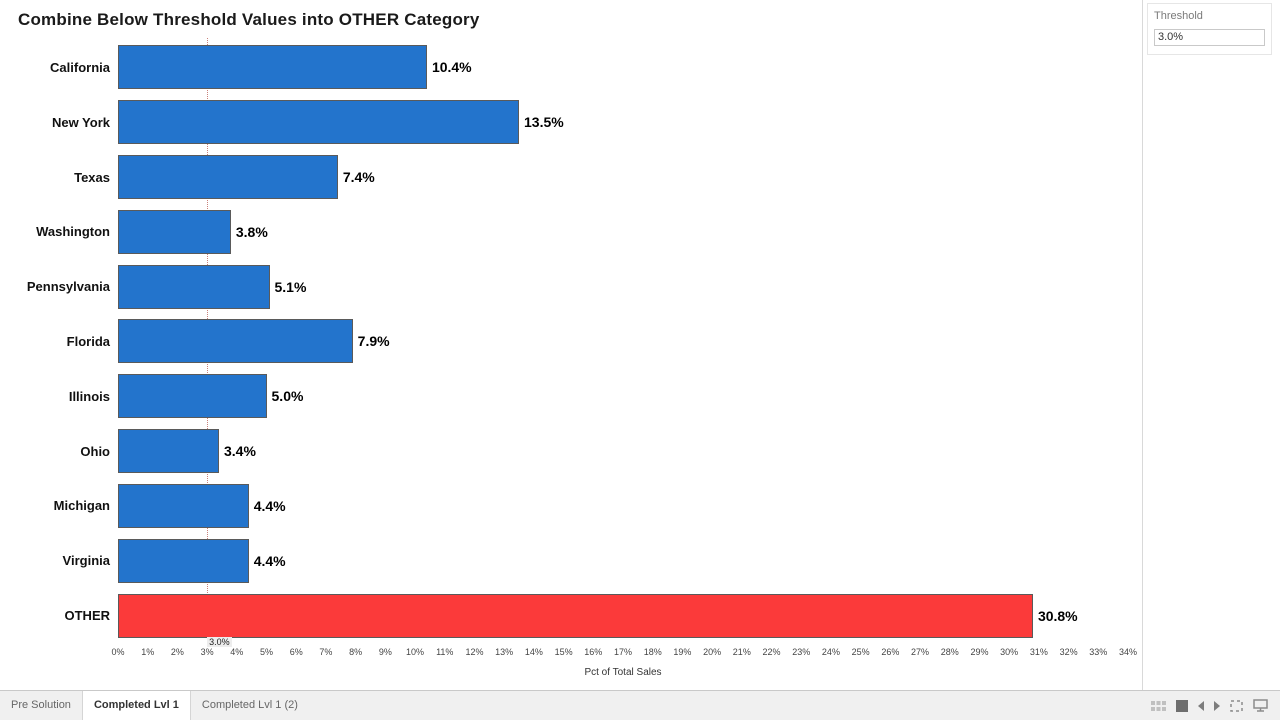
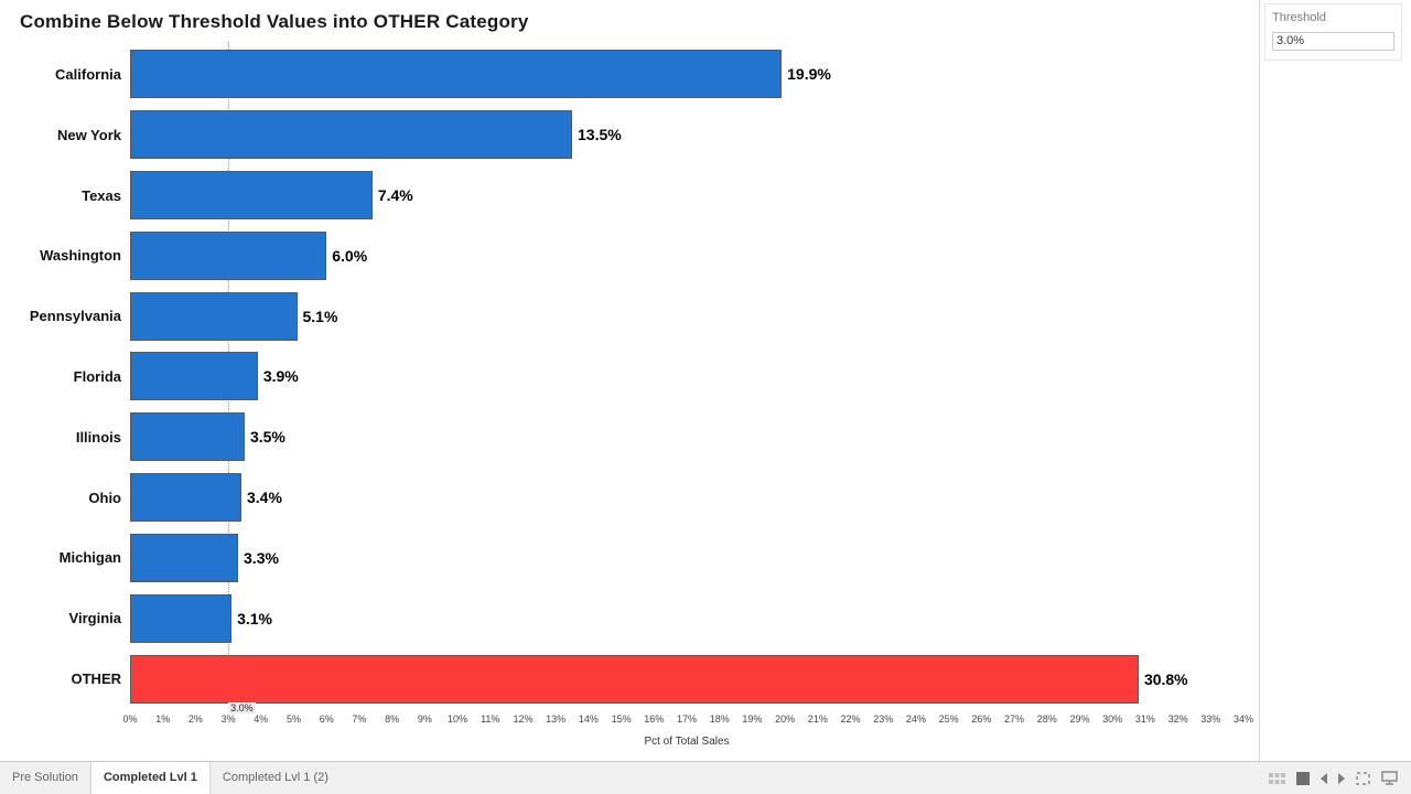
California: 10.4% -> 19.9%
Washington: 3.8% -> 6.0%
Florida: 7.9% -> 3.9%
Illinois: 5.0% -> 3.5%
Michigan: 4.4% -> 3.3%
Virginia: 4.4% -> 3.1%
